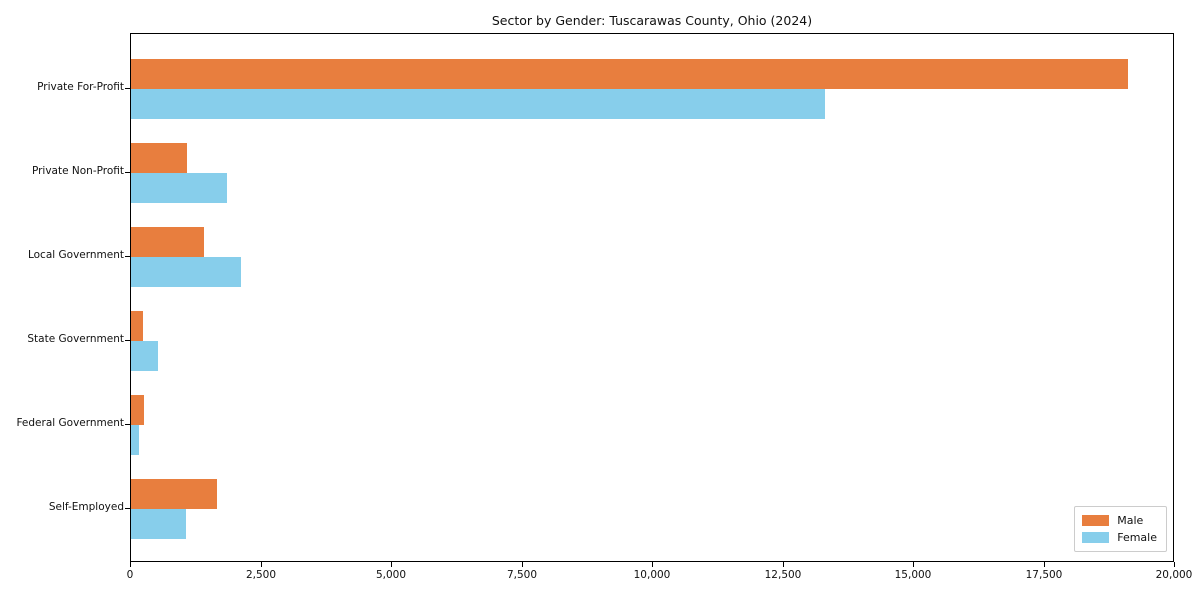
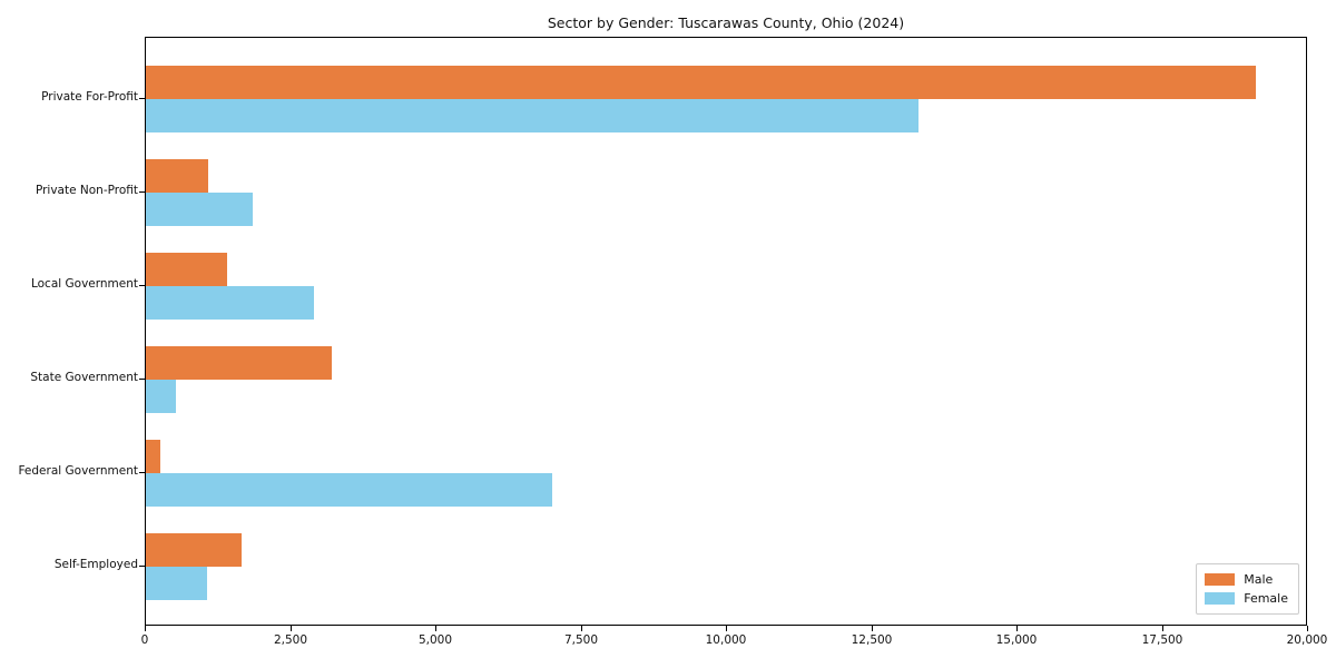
Female/Local Government: 2100 -> 2900
Male/State Government: 200 -> 3200
Female/Federal Government: 200 -> 7000
